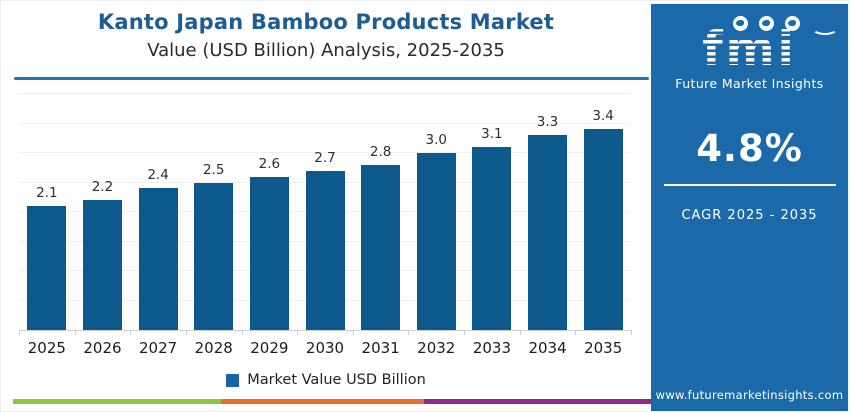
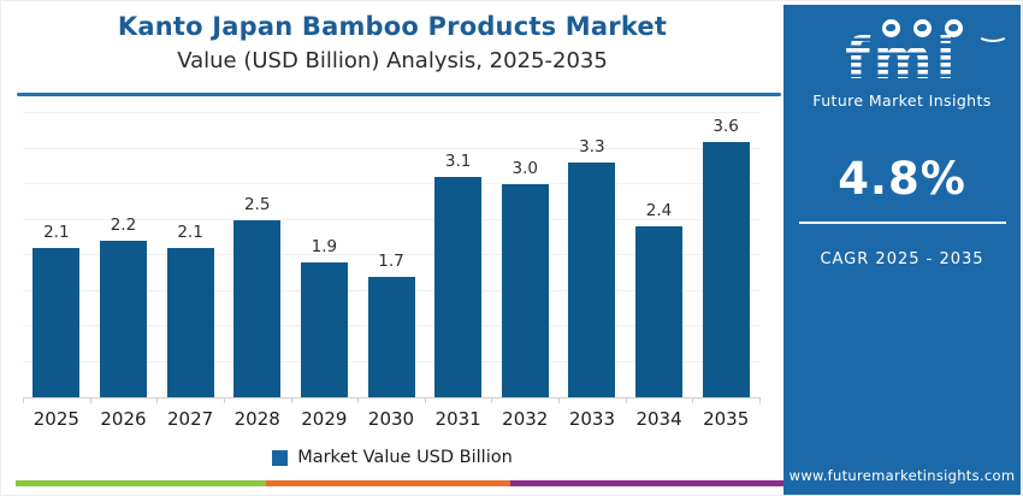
2027: 2.4 -> 2.1
2029: 2.6 -> 1.9
2030: 2.7 -> 1.7
2031: 2.8 -> 3.1
2033: 3.1 -> 3.3
2034: 3.3 -> 2.4
2035: 3.4 -> 3.6
